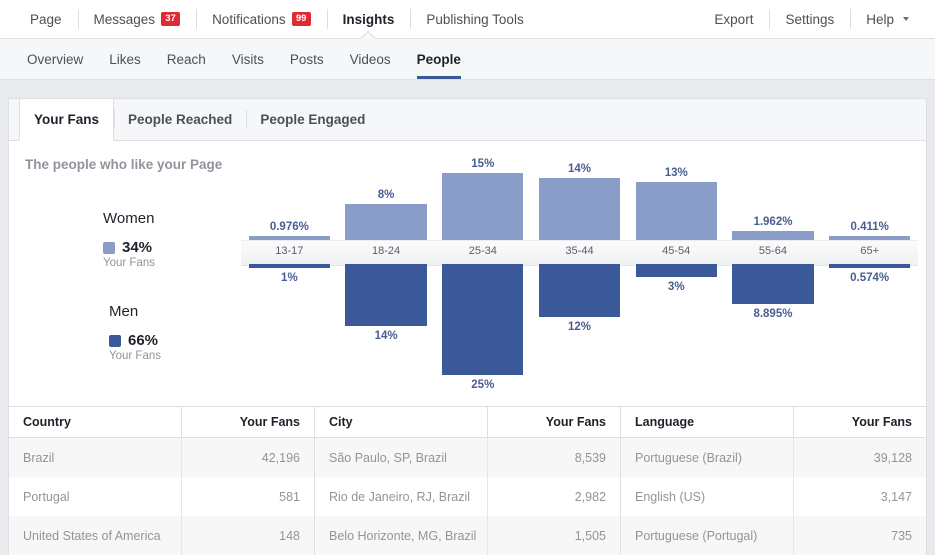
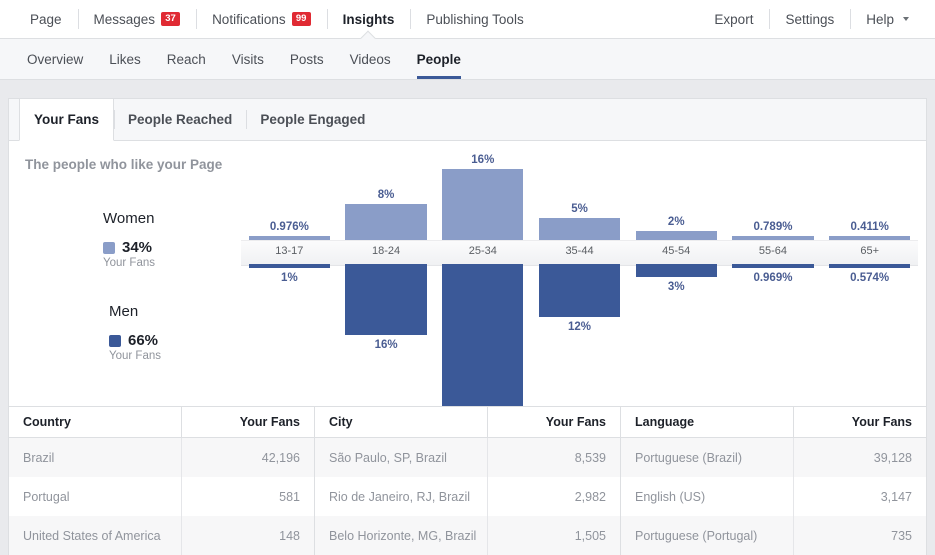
Men/18-24: 14% -> 16%
Women/25-34: 15% -> 16%
Men/25-34: 25% -> 33%
Women/35-44: 14% -> 5%
Women/45-54: 13% -> 2%
Women/55-64: 1.962% -> 0.789%
Men/55-64: 8.895% -> 0.969%
